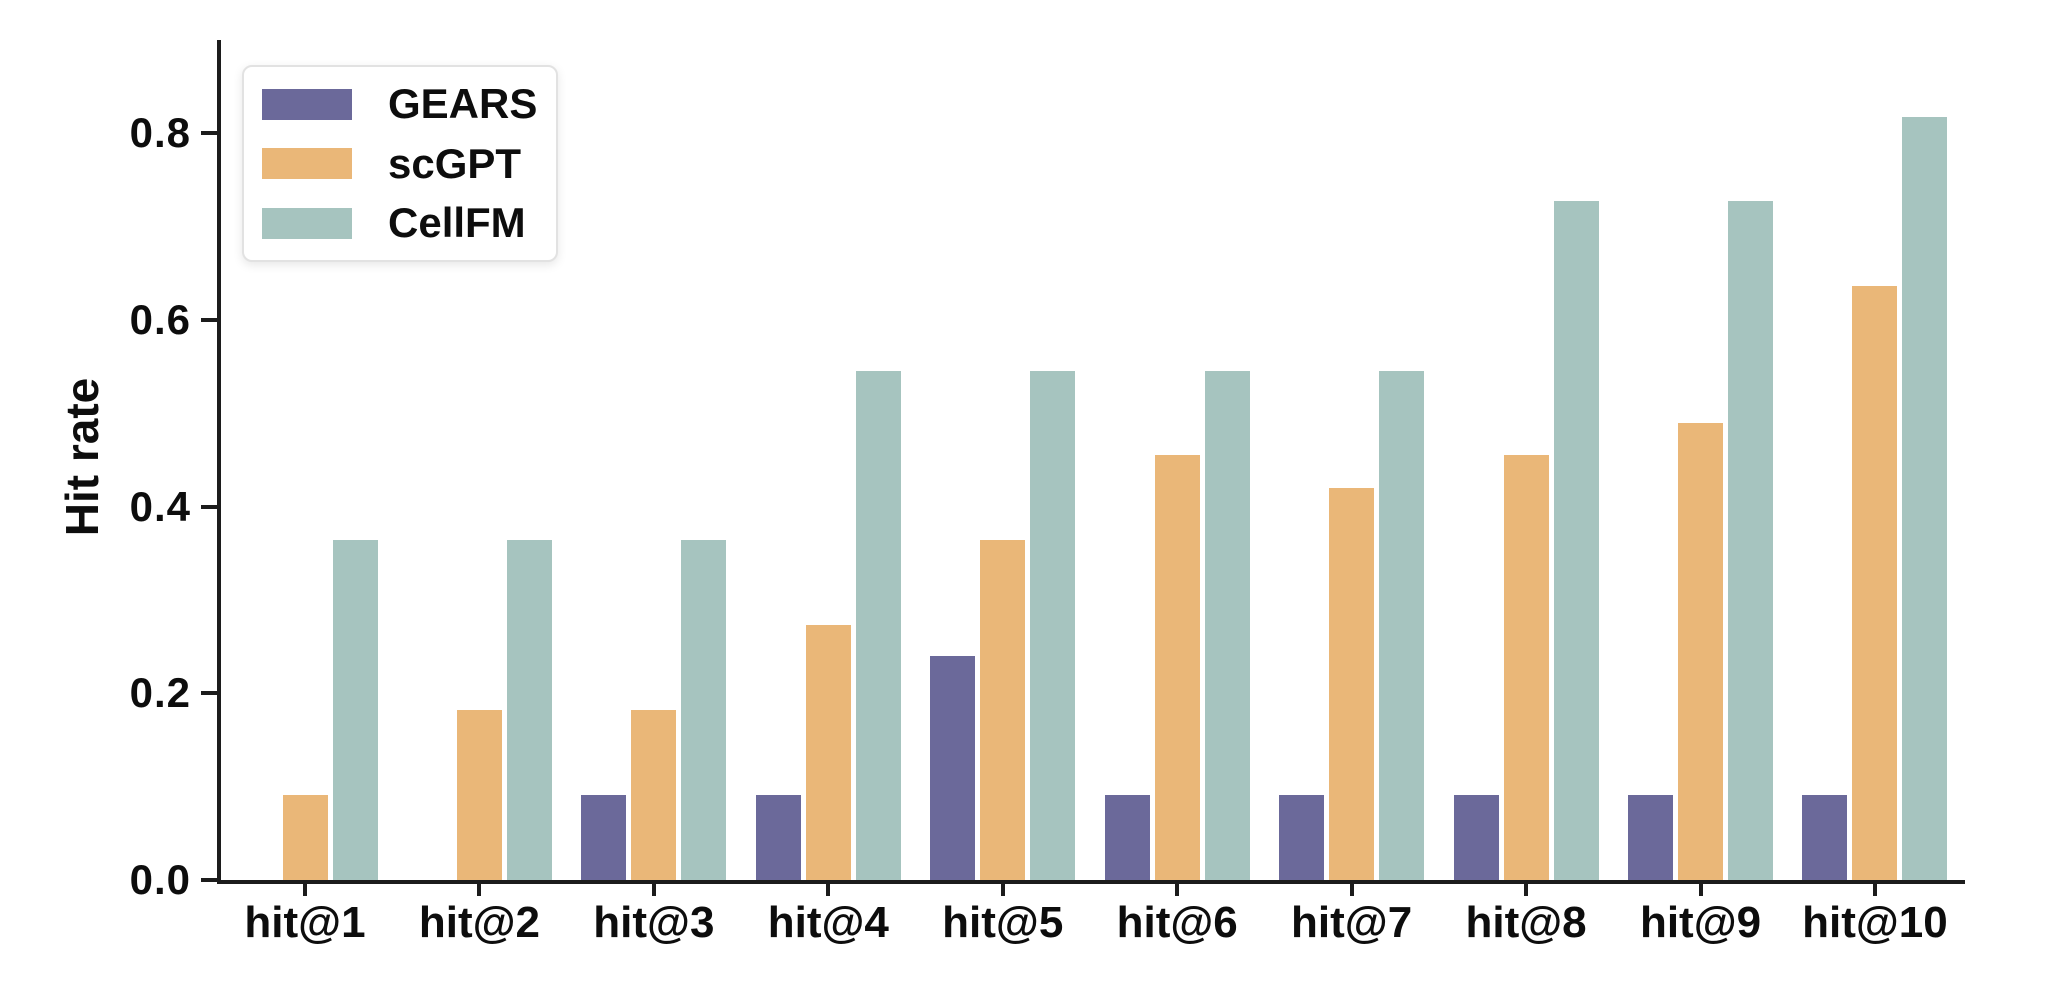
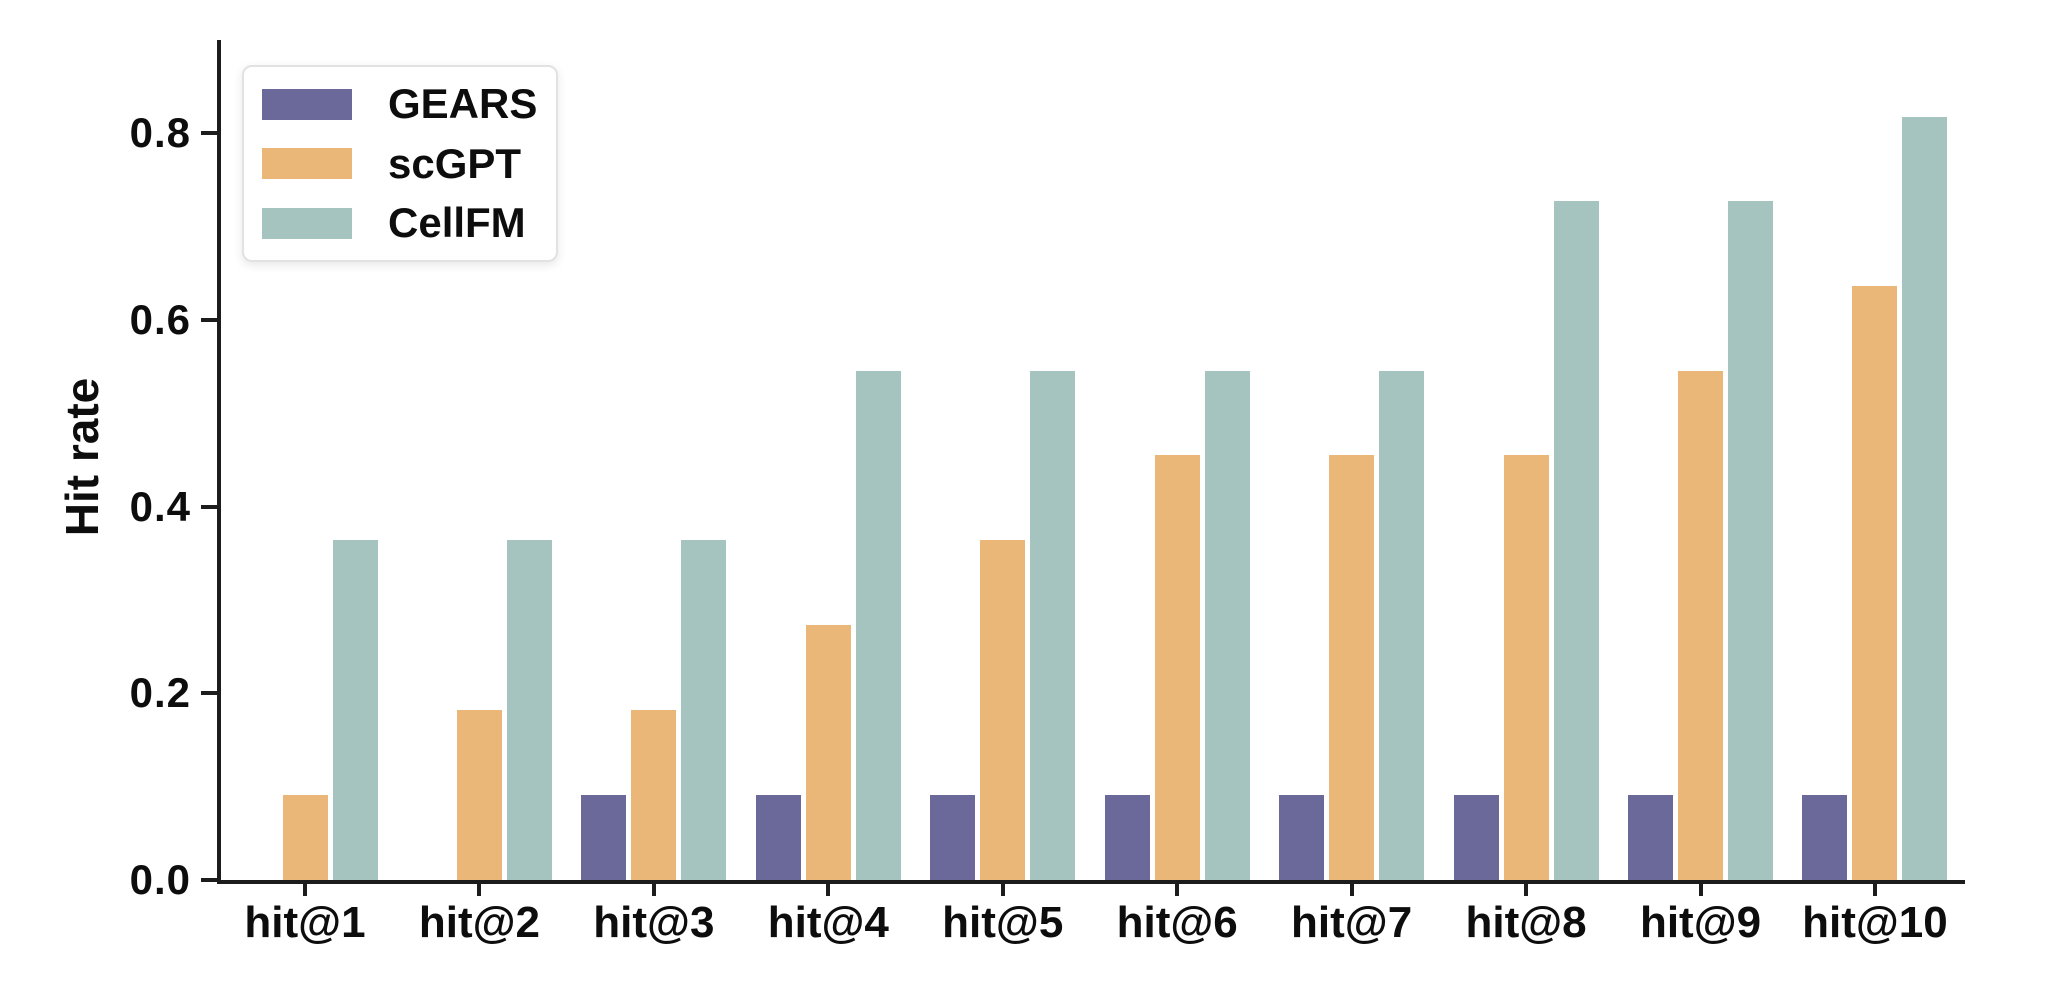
GEARS/hit@5: 0.24 -> 0.09
scGPT/hit@7: 0.42 -> 0.46
scGPT/hit@9: 0.49 -> 0.55
